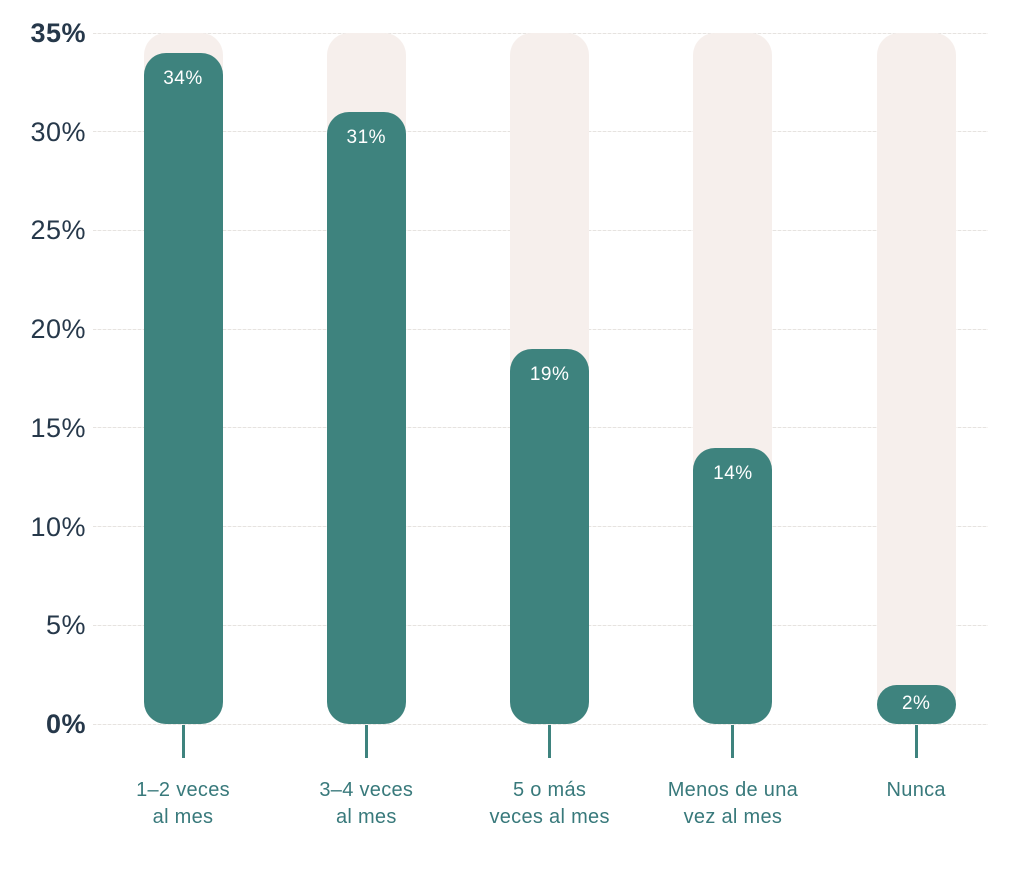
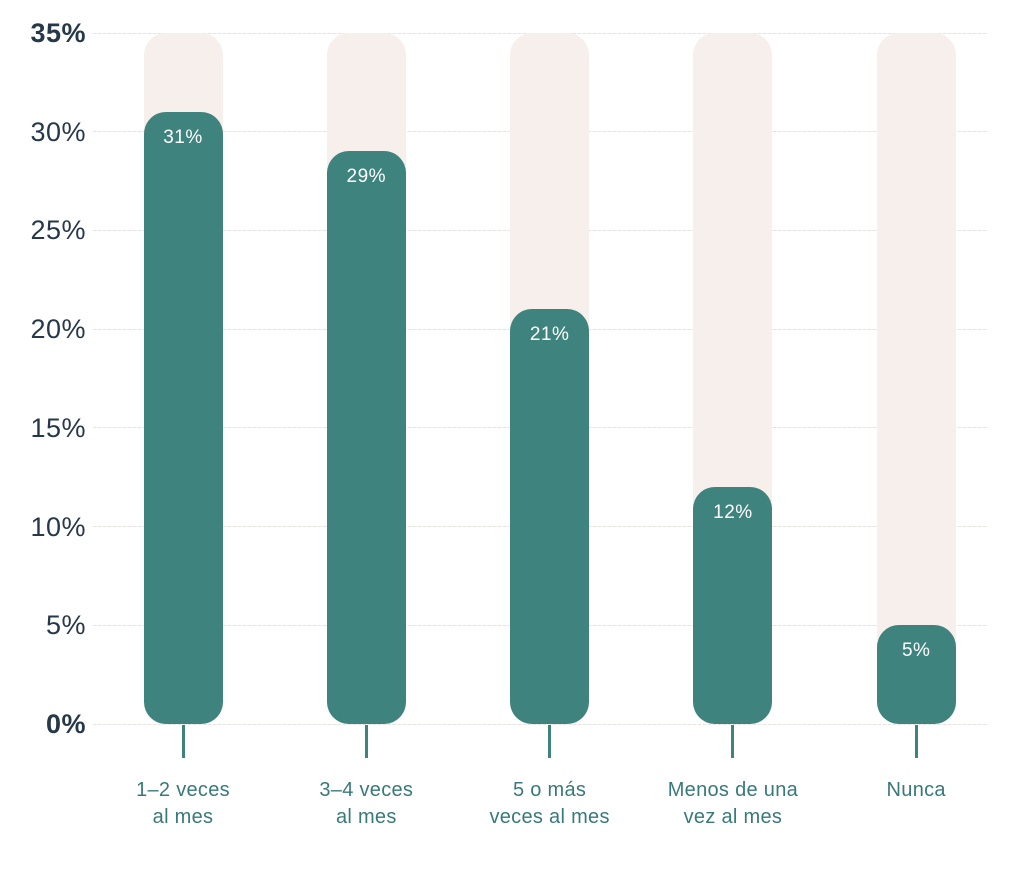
1–2 veces al mes: 34% -> 31%
3–4 veces al mes: 31% -> 29%
5 o más veces al mes: 19% -> 21%
Menos de una vez al mes: 14% -> 12%
Nunca: 2% -> 5%
